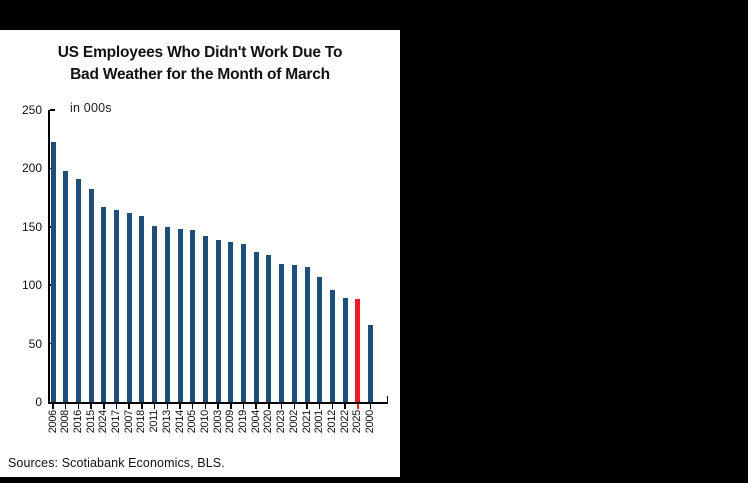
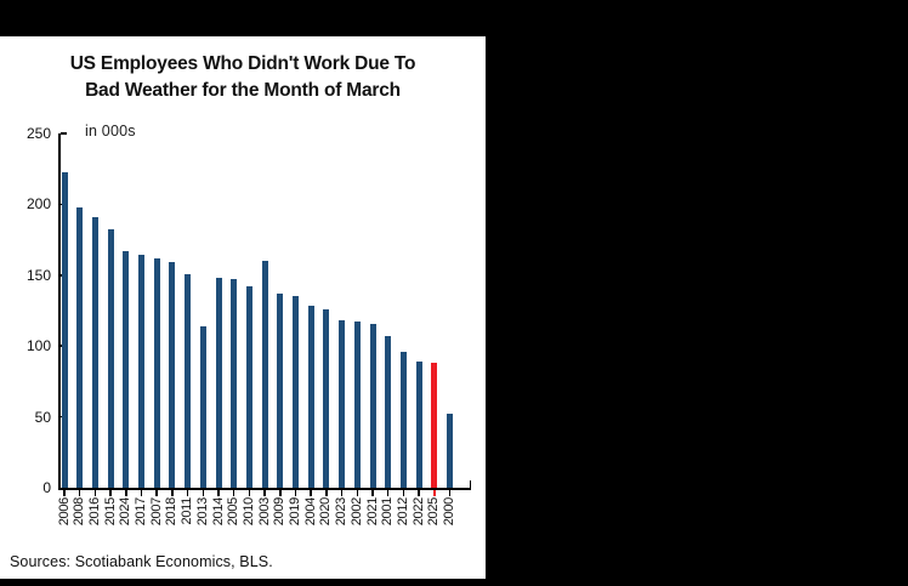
2013: 150 -> 114
2003: 139 -> 160
2000: 66 -> 52
